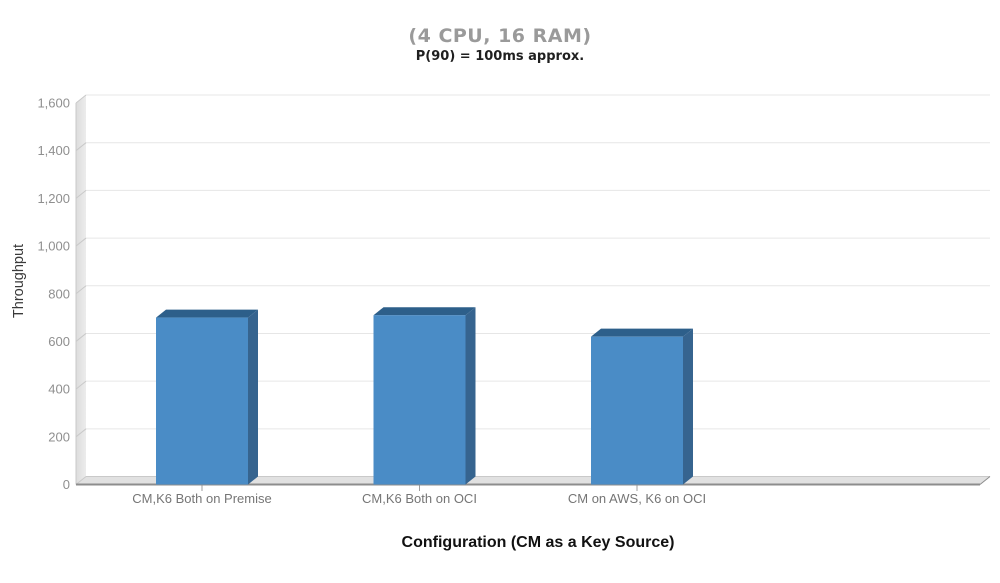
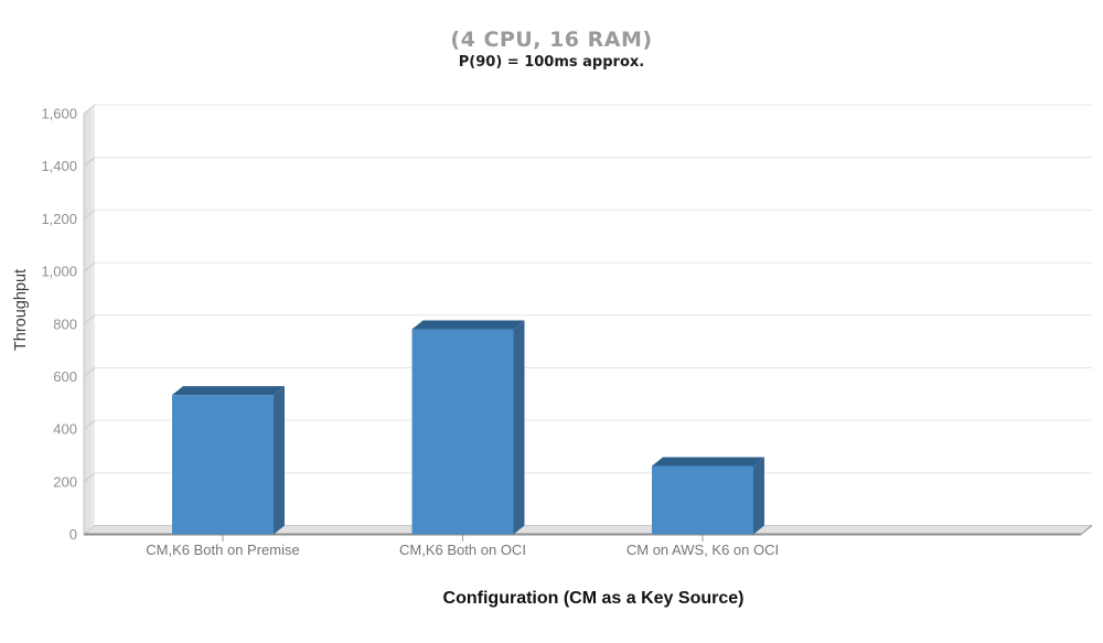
CM,K6 Both on Premise: 700 -> 530
CM,K6 Both on OCI: 710 -> 780
CM on AWS, K6 on OCI: 620 -> 260
